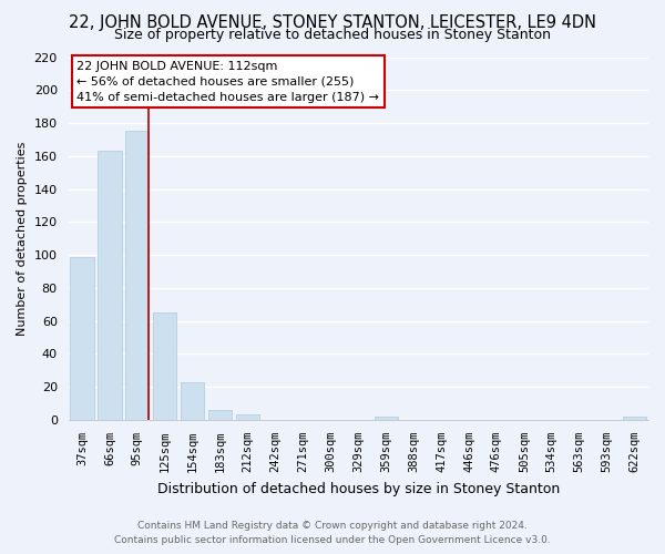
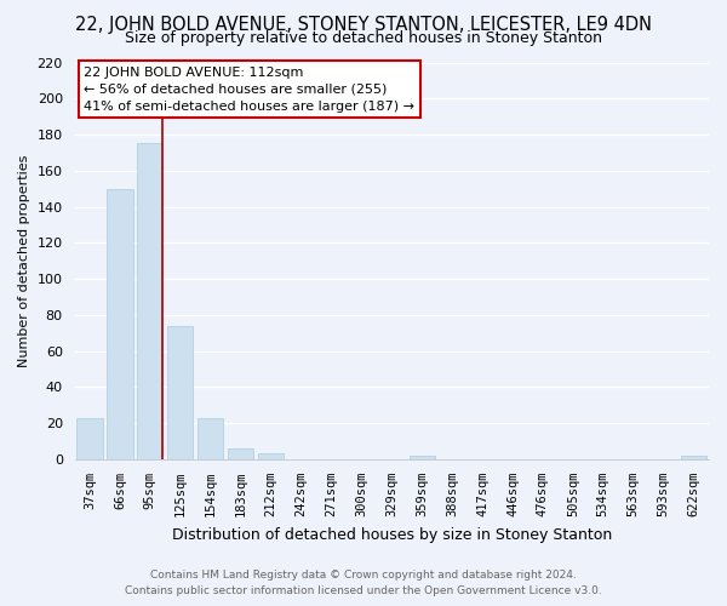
37sqm: 99 -> 23
66sqm: 163 -> 150
125sqm: 65 -> 74
